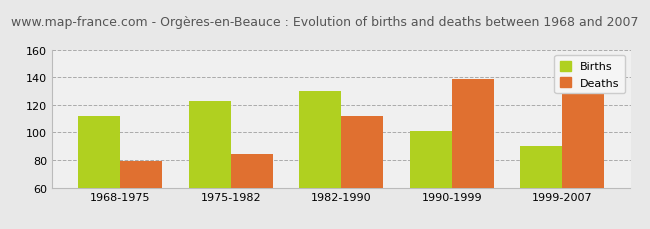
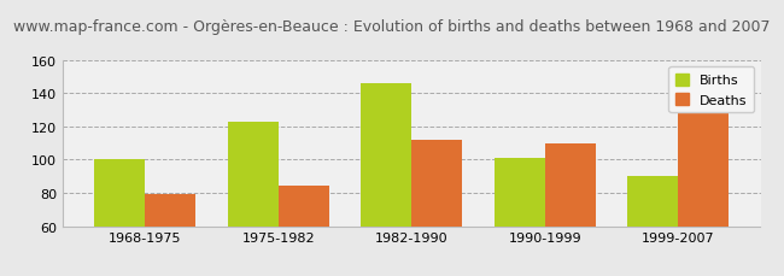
Births/1968-1975: 112 -> 100
Births/1982-1990: 130 -> 146
Deaths/1990-1999: 139 -> 110
